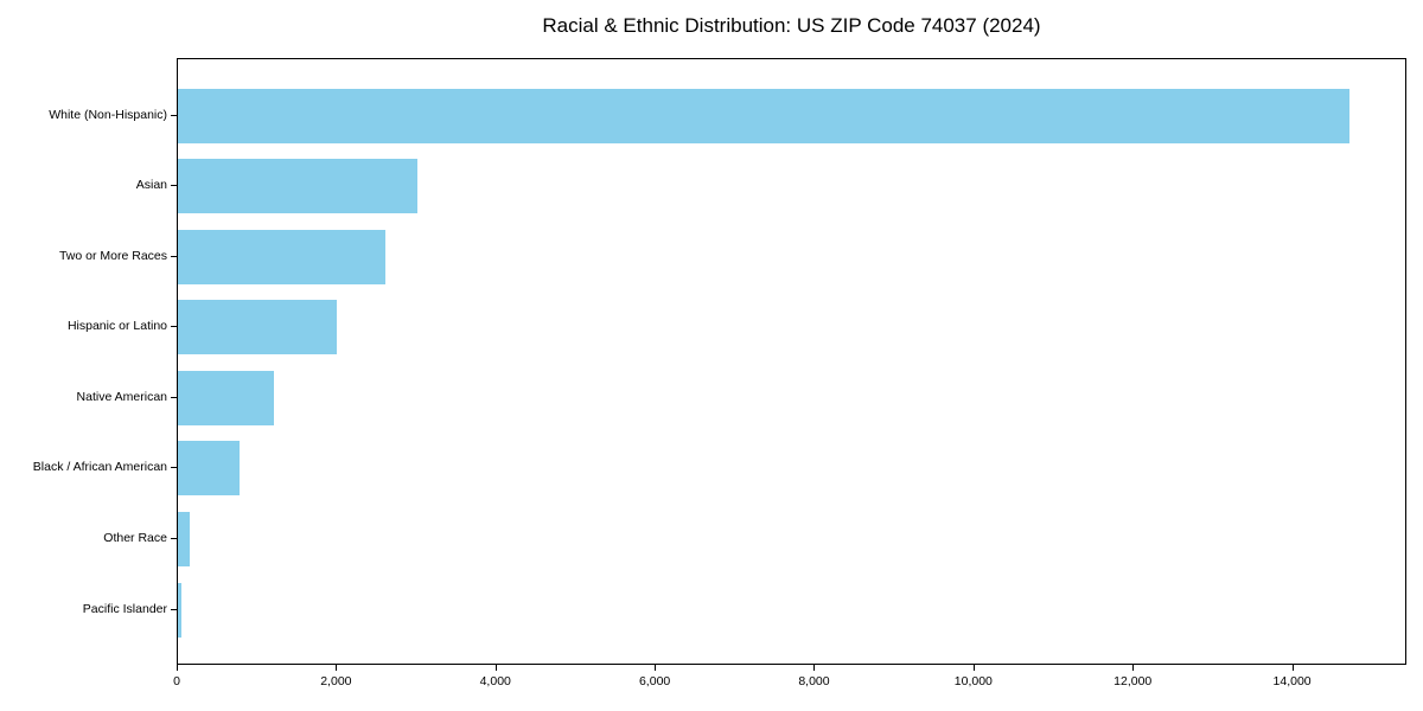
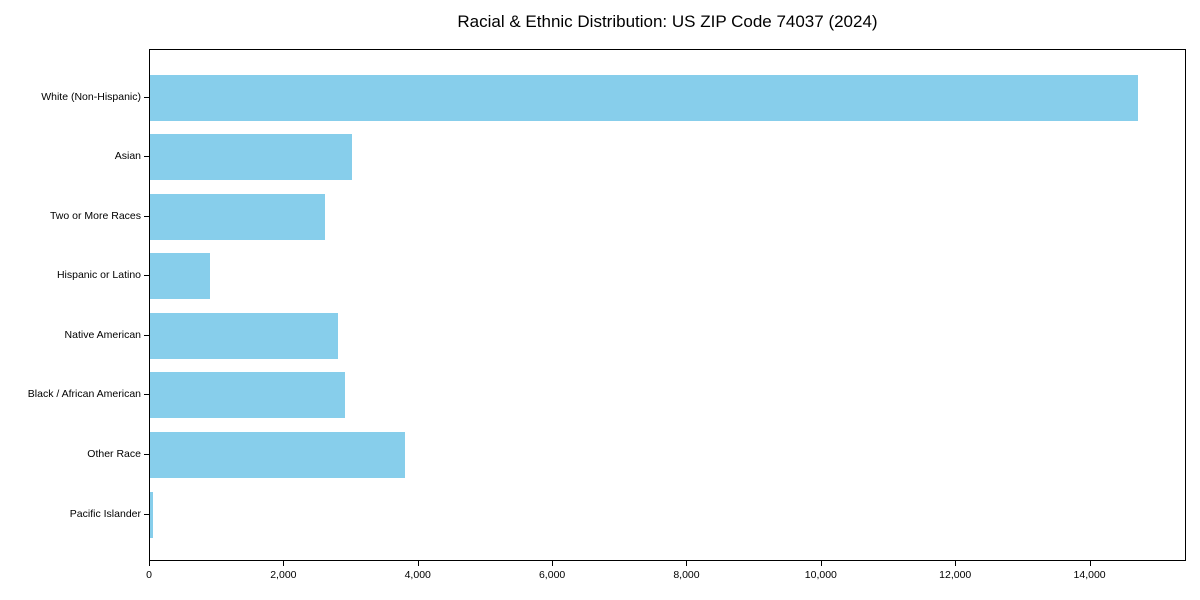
Hispanic or Latino: 2000 -> 900
Native American: 1200 -> 2800
Black / African American: 800 -> 2900
Other Race: 200 -> 3800
